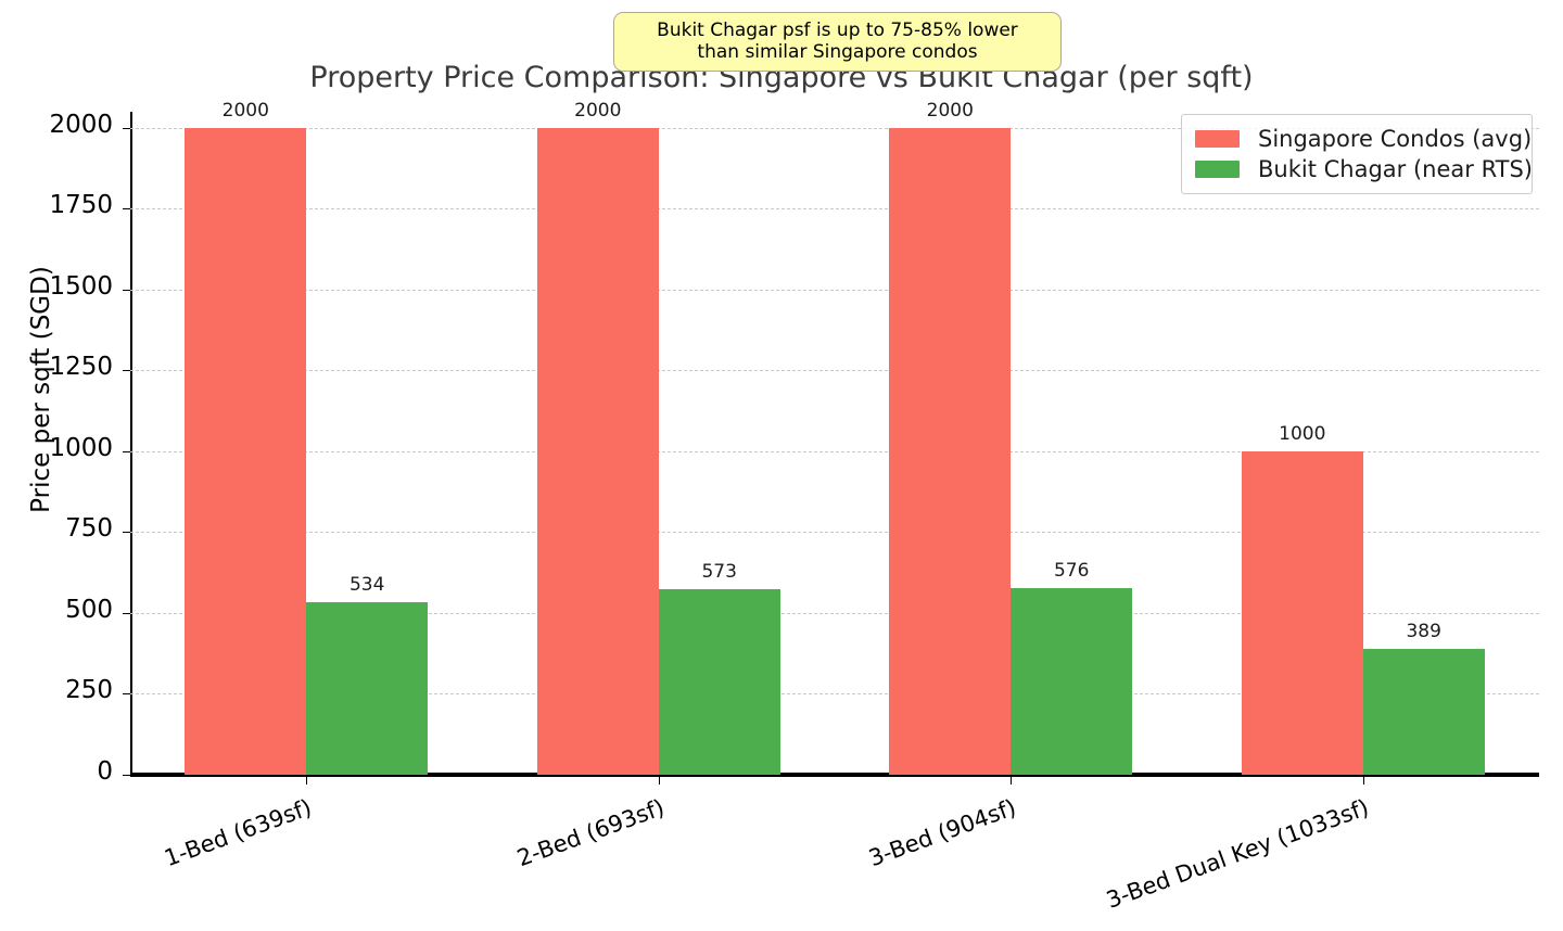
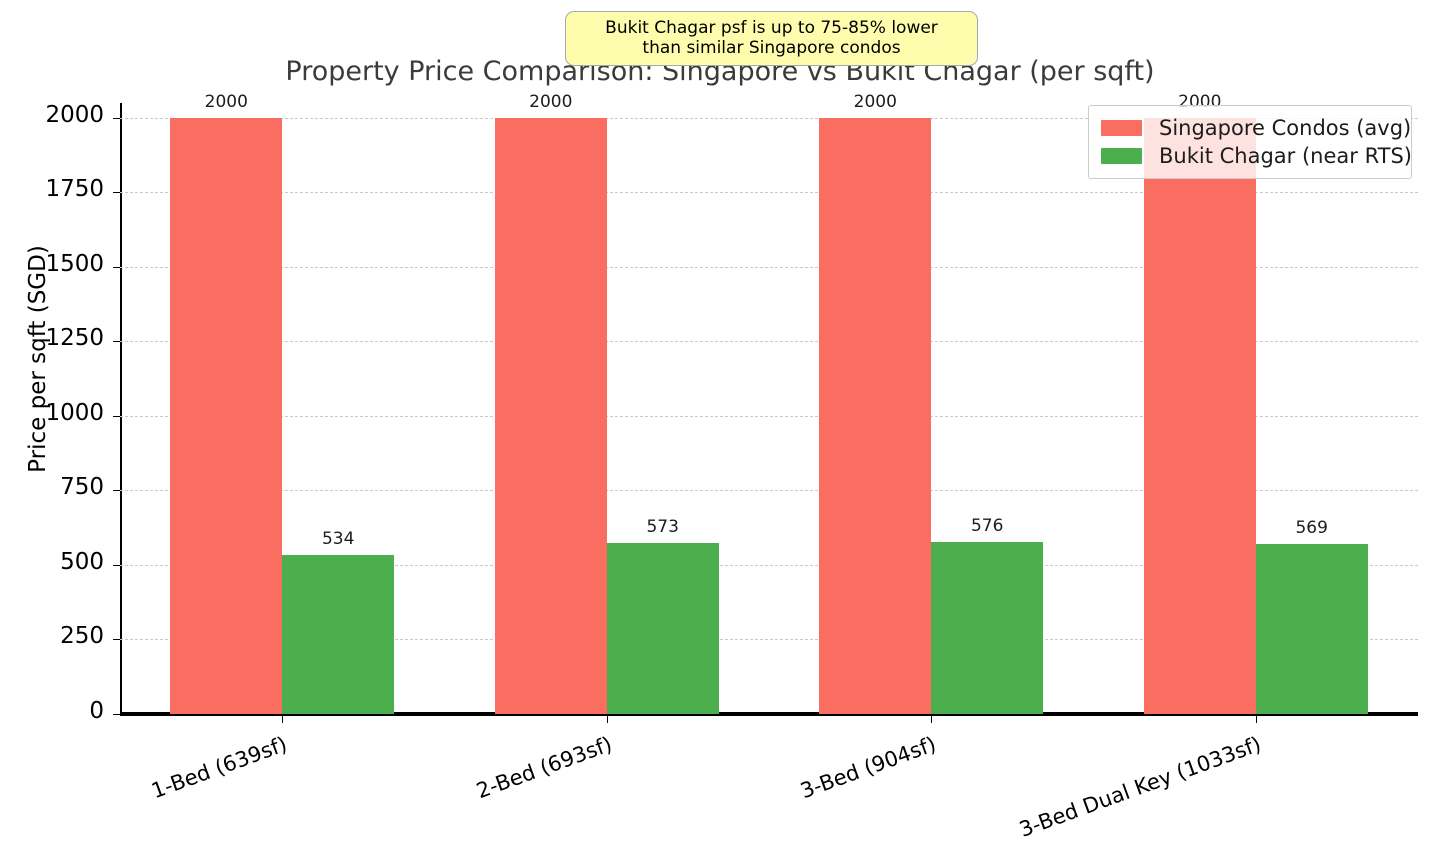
Singapore Condos (avg)/3-Bed Dual Key (1033sf): 1000 -> 2000
Bukit Chagar (near RTS)/3-Bed Dual Key (1033sf): 389 -> 569
